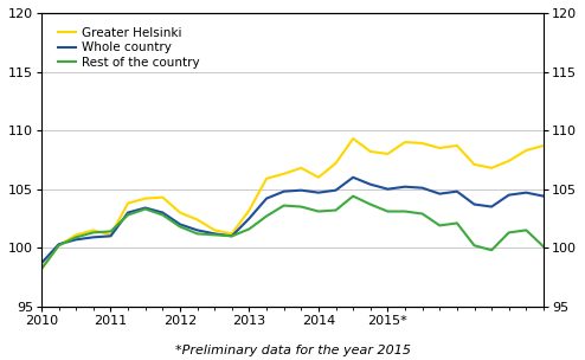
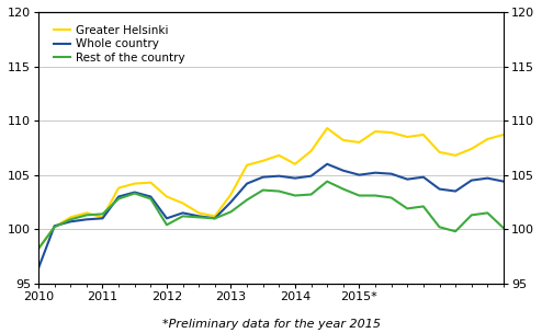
Whole country/2010: 98.7 -> 96.4
Whole country/2012: 102.0 -> 101.0
Rest of the country/2012: 101.8 -> 100.4
